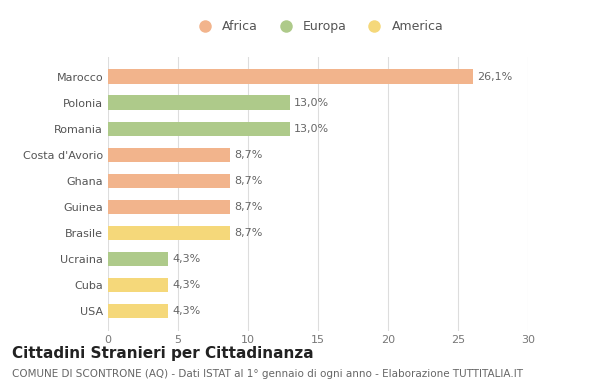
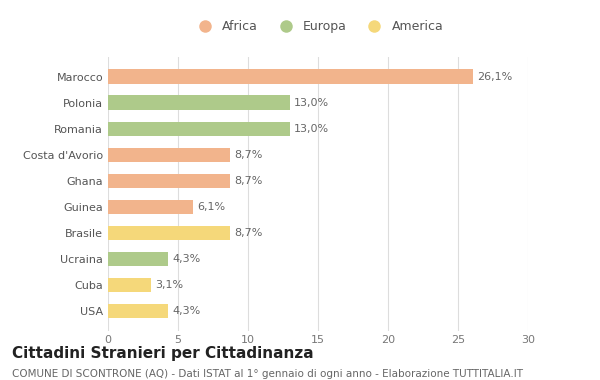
Guinea: 8,7% -> 6,1%
Cuba: 4,3% -> 3,1%
